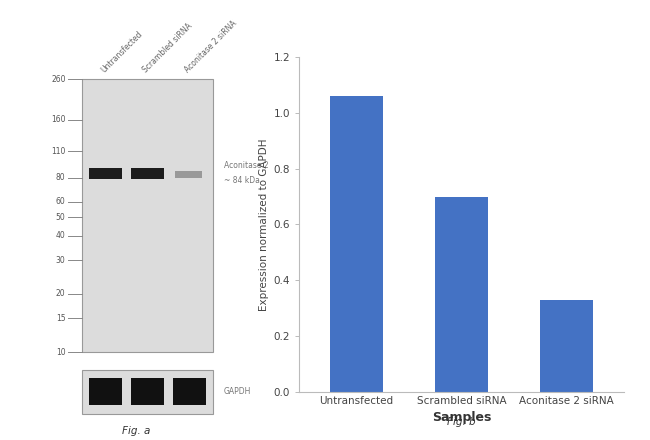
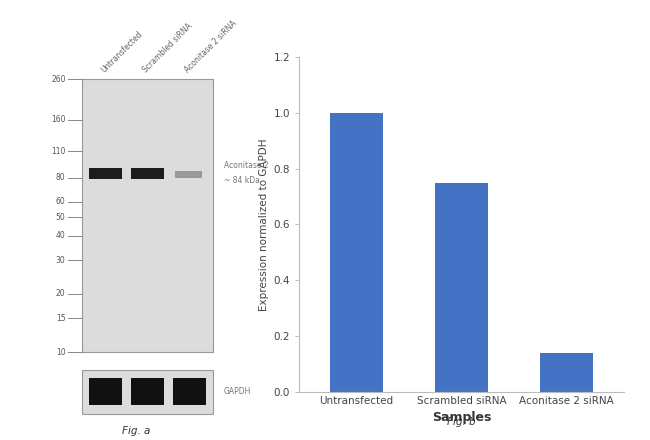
Untransfected: 1.06 -> 1.00
Scrambled siRNA: 0.70 -> 0.75
Aconitase 2 siRNA: 0.33 -> 0.14
